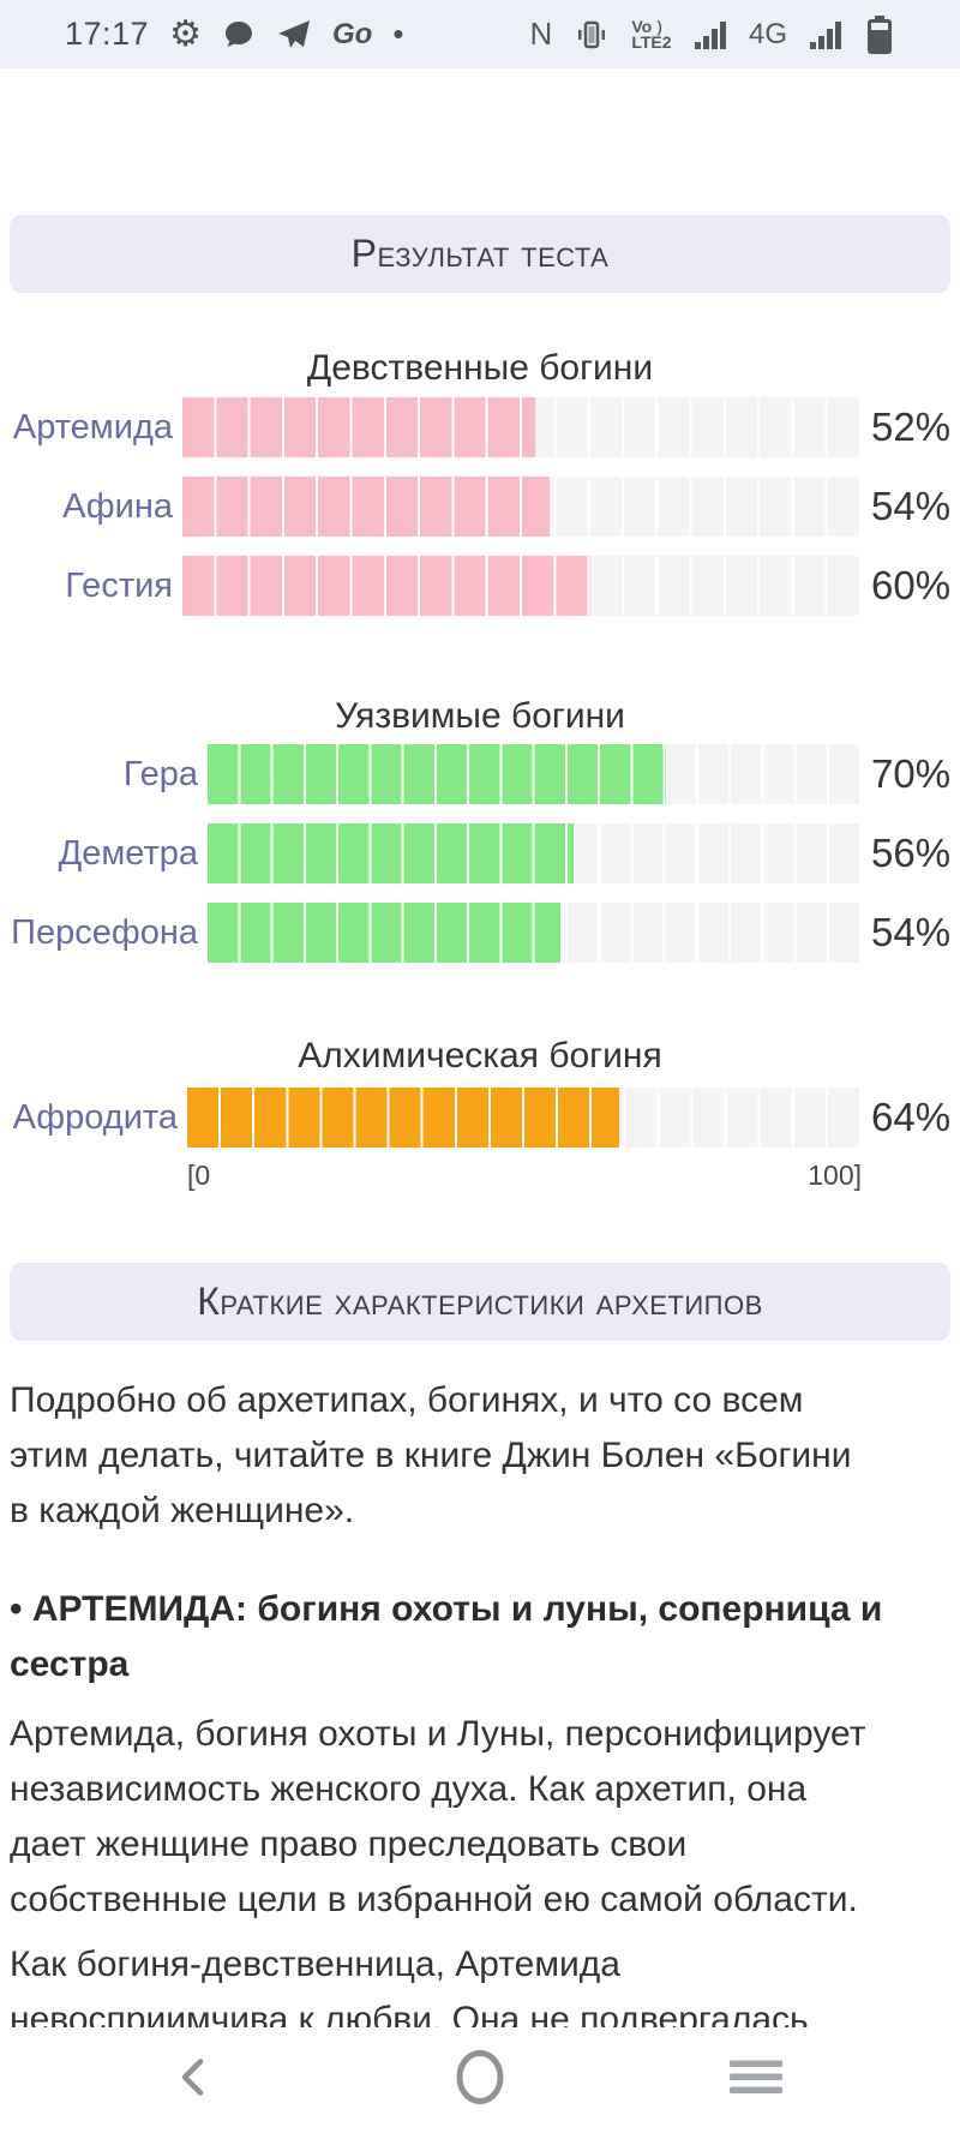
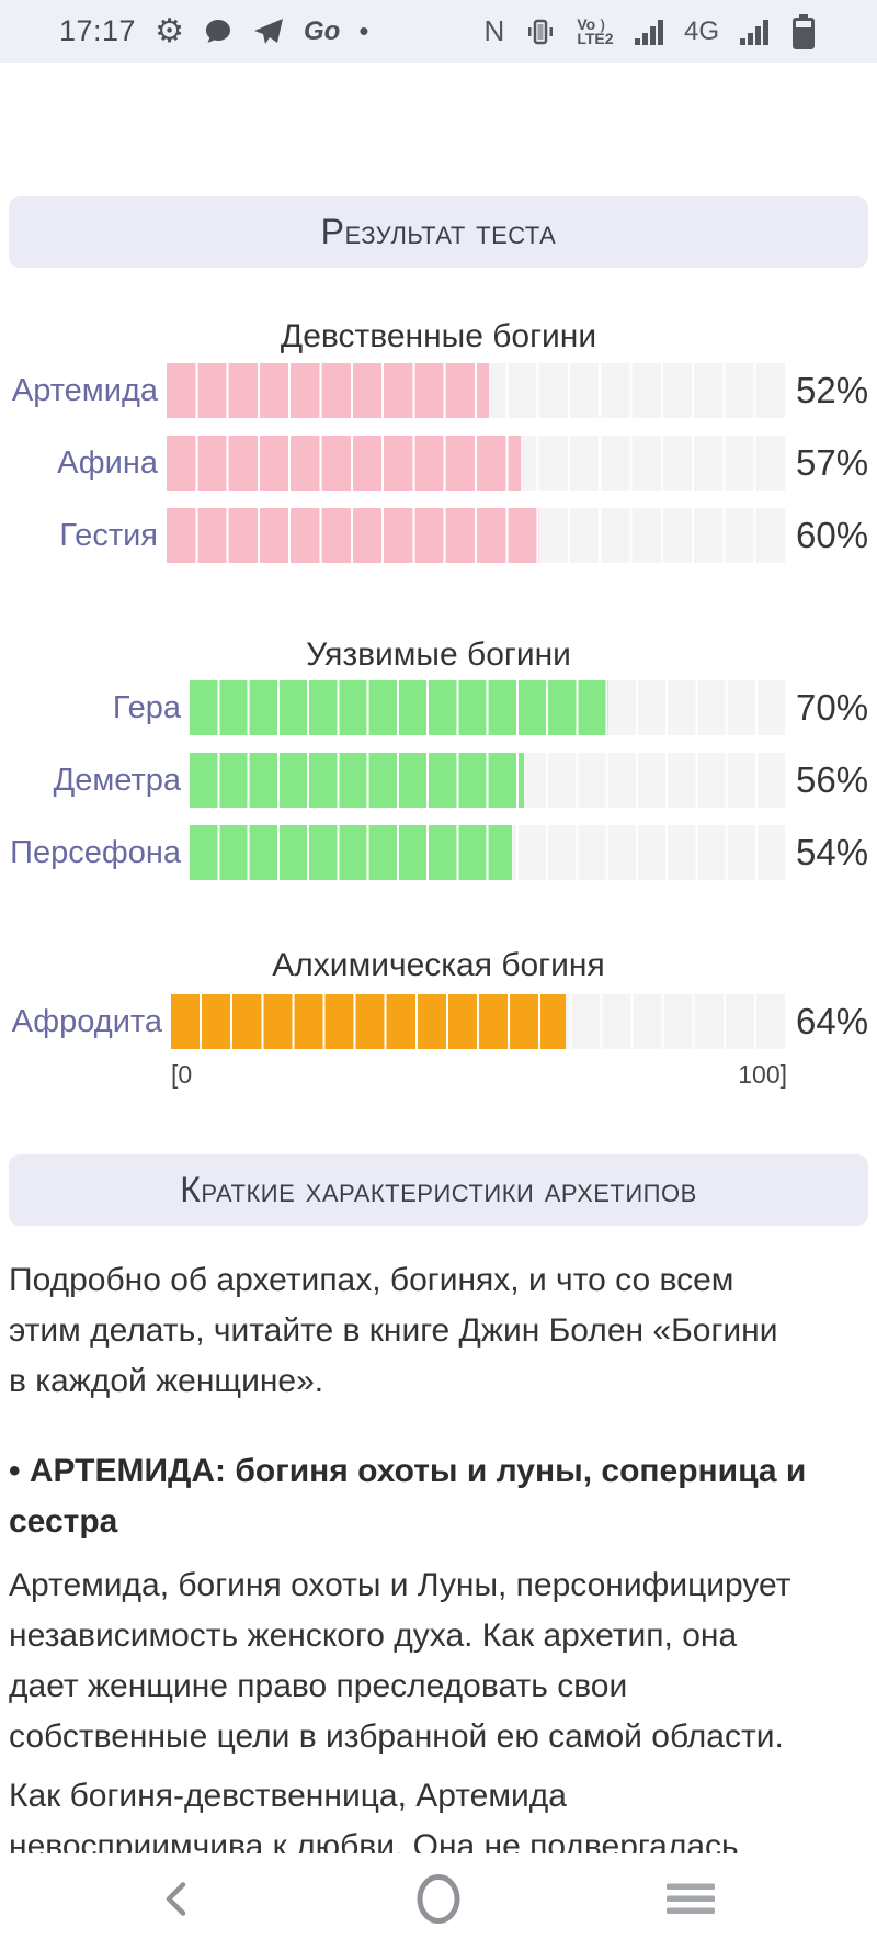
Девственные богини/Афина: 54% -> 57%
